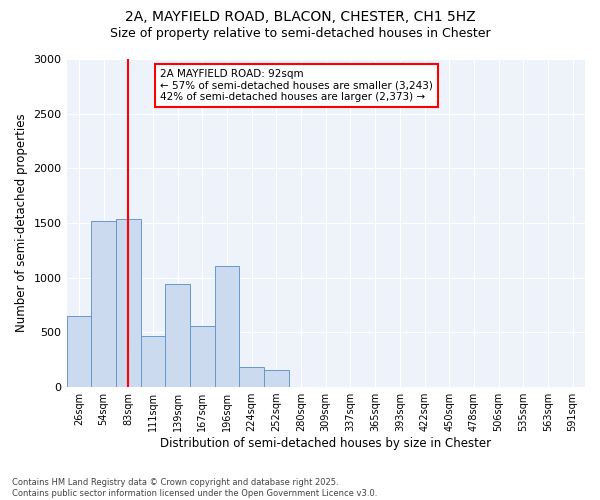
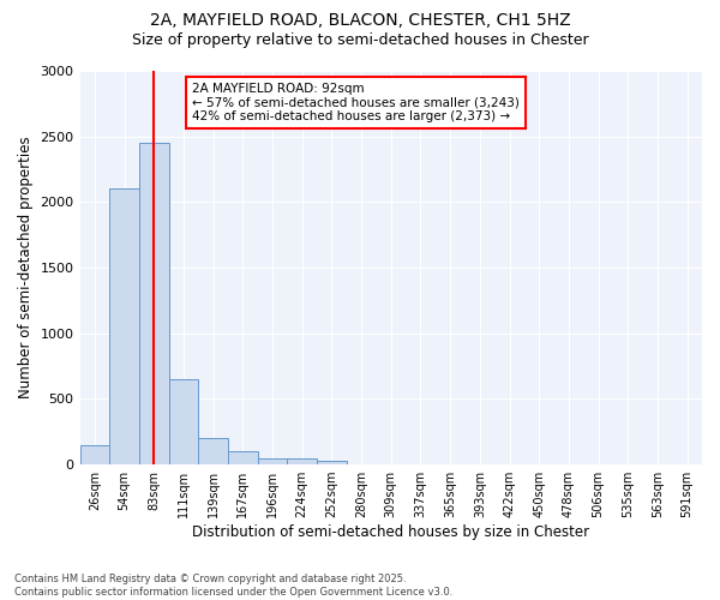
26sqm: 650 -> 150
54sqm: 1520 -> 2100
83sqm: 1540 -> 2450
111sqm: 470 -> 650
139sqm: 940 -> 200
167sqm: 560 -> 100
196sqm: 1110 -> 50
224sqm: 180 -> 40
252sqm: 160 -> 30
